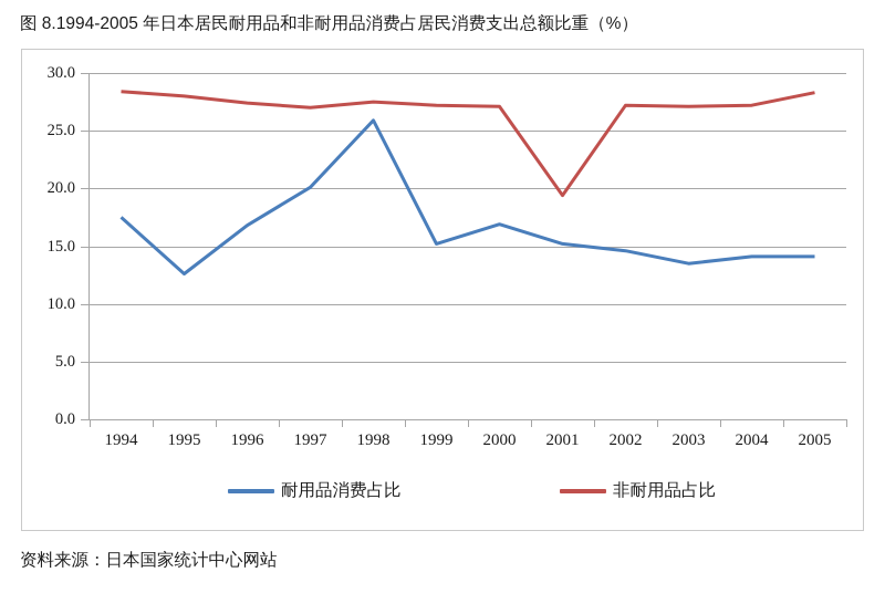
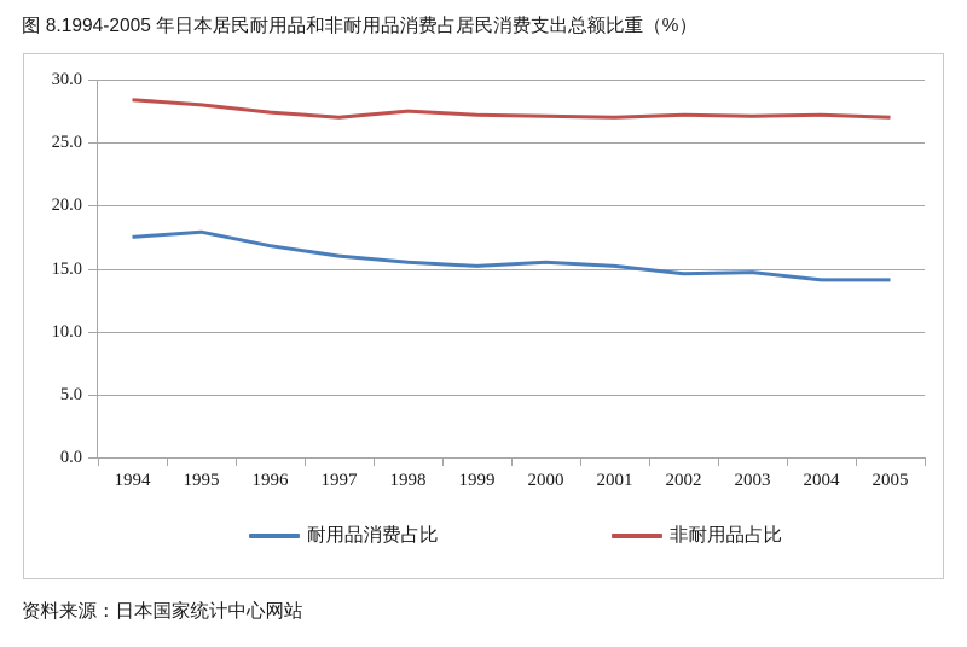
耐用品消费占比/1995: 12.6 -> 17.9
耐用品消费占比/1997: 20.1 -> 16.0
耐用品消费占比/1998: 25.9 -> 15.5
耐用品消费占比/2000: 16.9 -> 15.5
非耐用品占比/2001: 19.4 -> 27.0
耐用品消费占比/2003: 13.5 -> 14.7
非耐用品占比/2005: 28.3 -> 27.0
